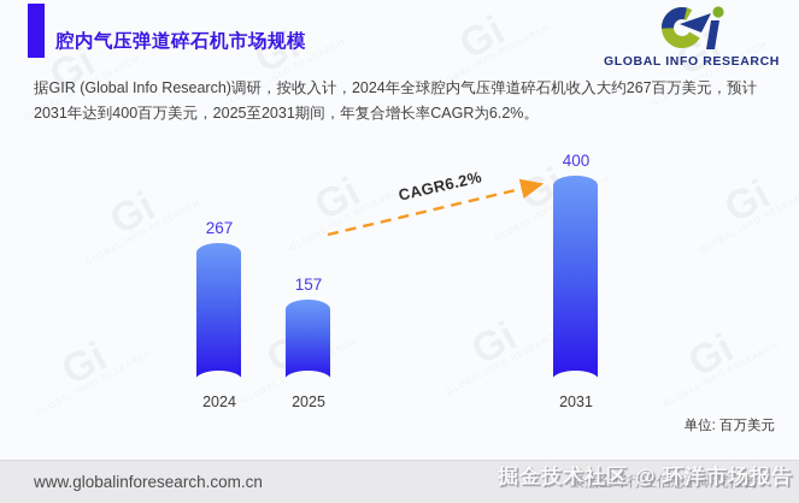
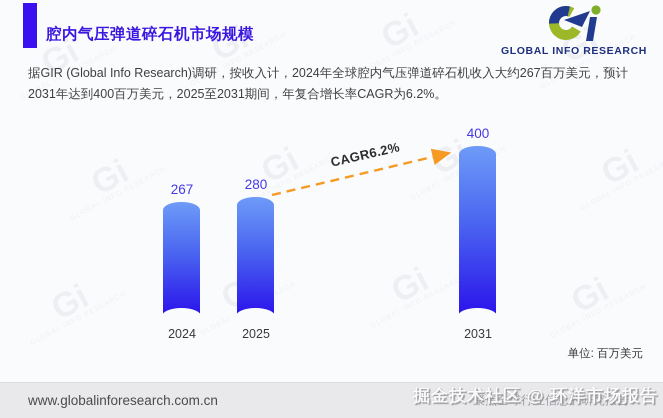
2025: 157 -> 280
